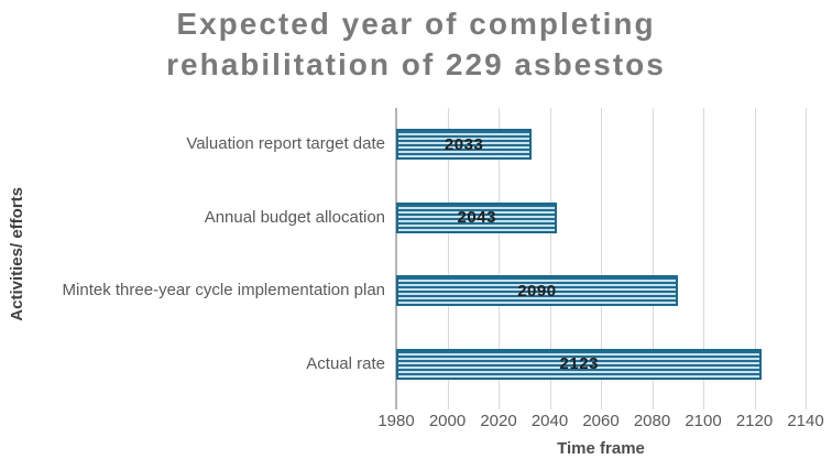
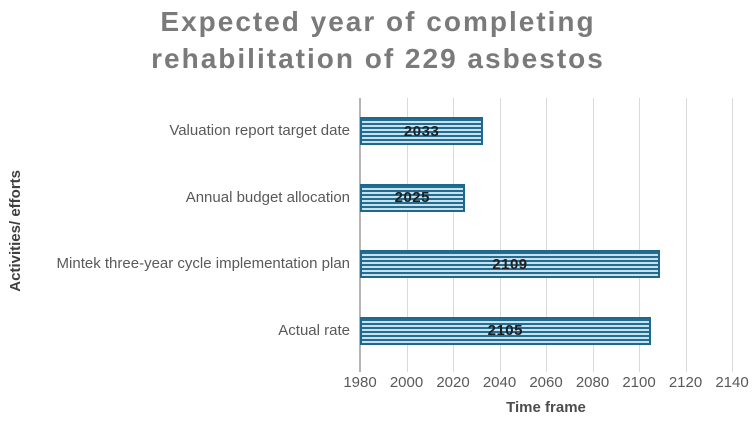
Annual budget allocation: 2043 -> 2025
Mintek three-year cycle implementation plan: 2090 -> 2109
Actual rate: 2123 -> 2105
